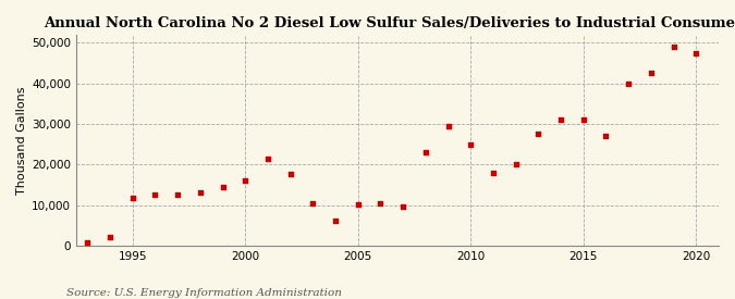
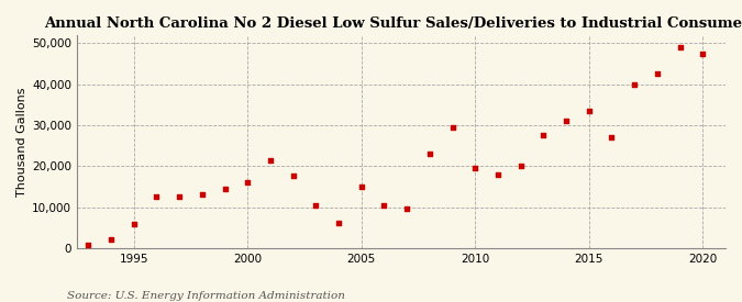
1995: 11,800 -> 6,000
2005: 10,200 -> 15,000
2010: 25,000 -> 19,500
2015: 31,000 -> 33,500
